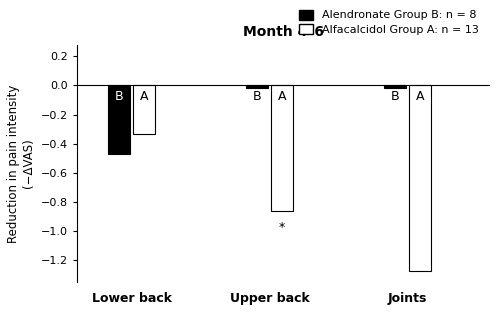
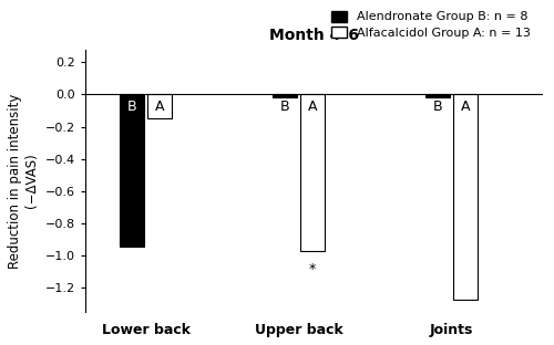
Alendronate Group B: n = 8/Lower back: -0.47 -> -0.94
Alfacalcidol Group A: n = 13/Lower back: -0.33 -> -0.15
Alfacalcidol Group A: n = 13/Upper back: -0.86 -> -0.97
